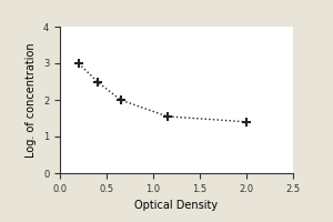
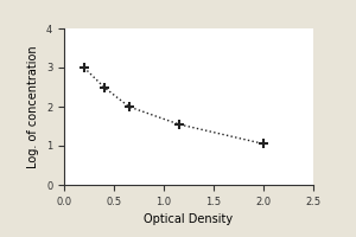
2.0: 1.40 -> 1.05
